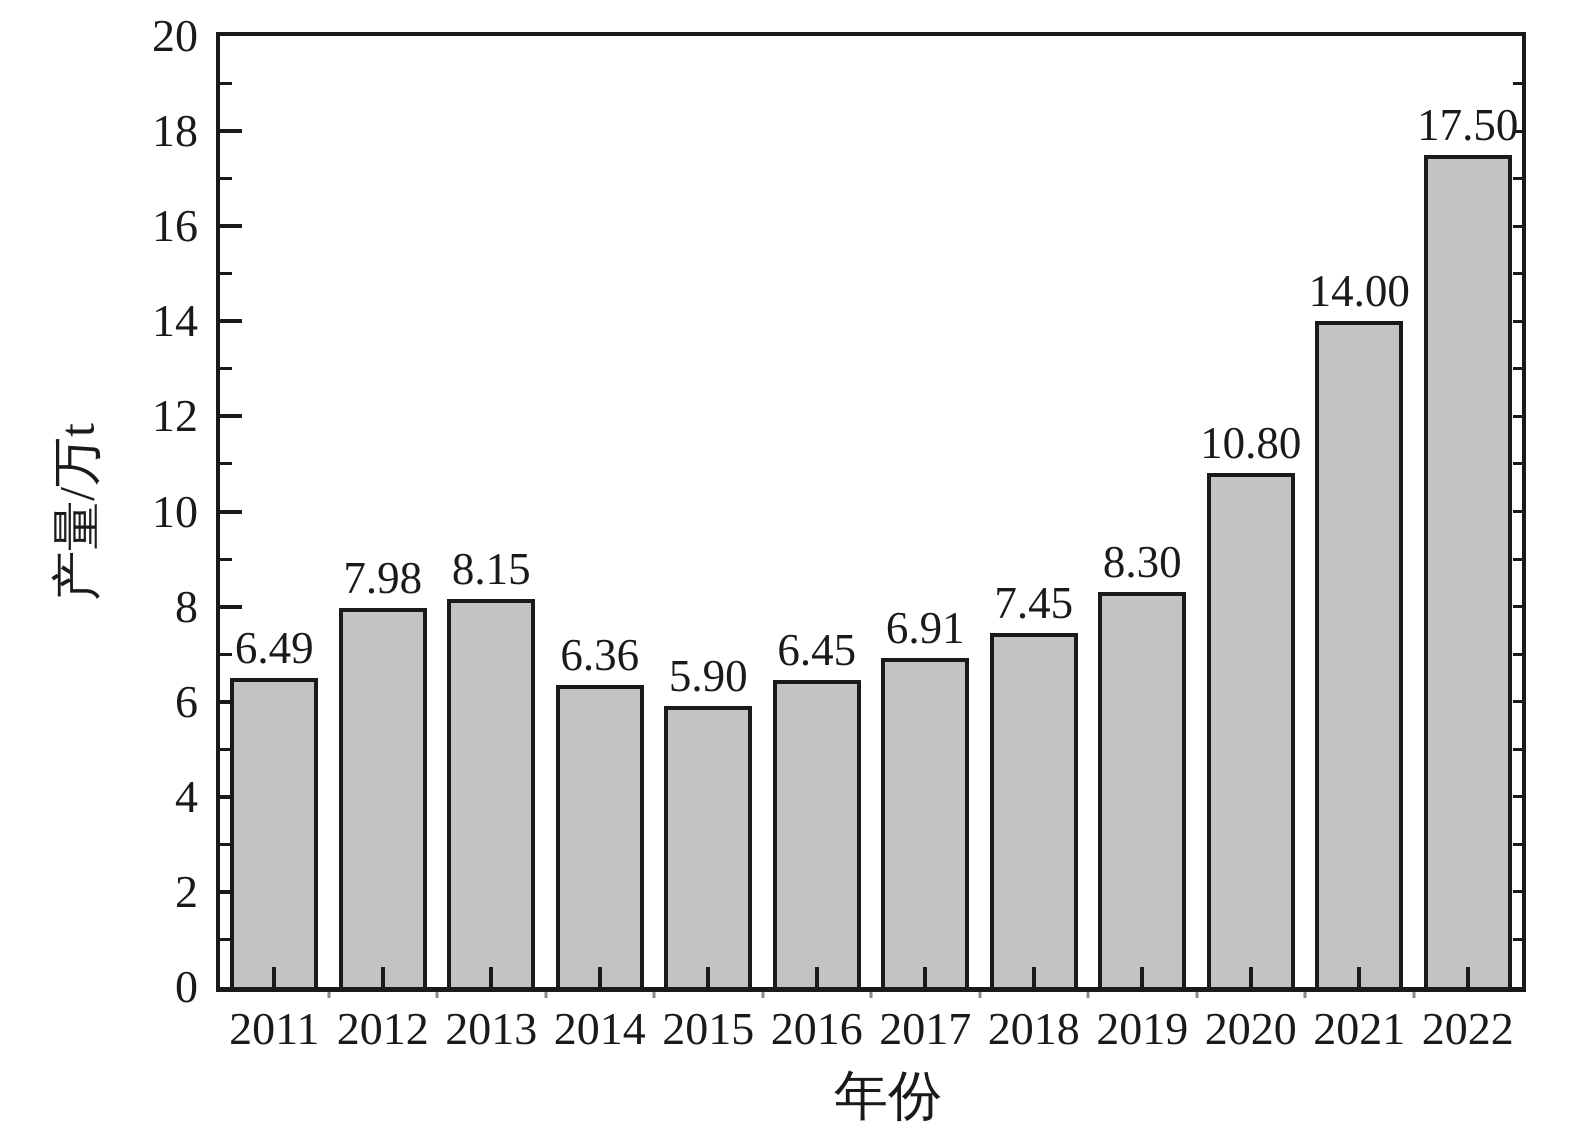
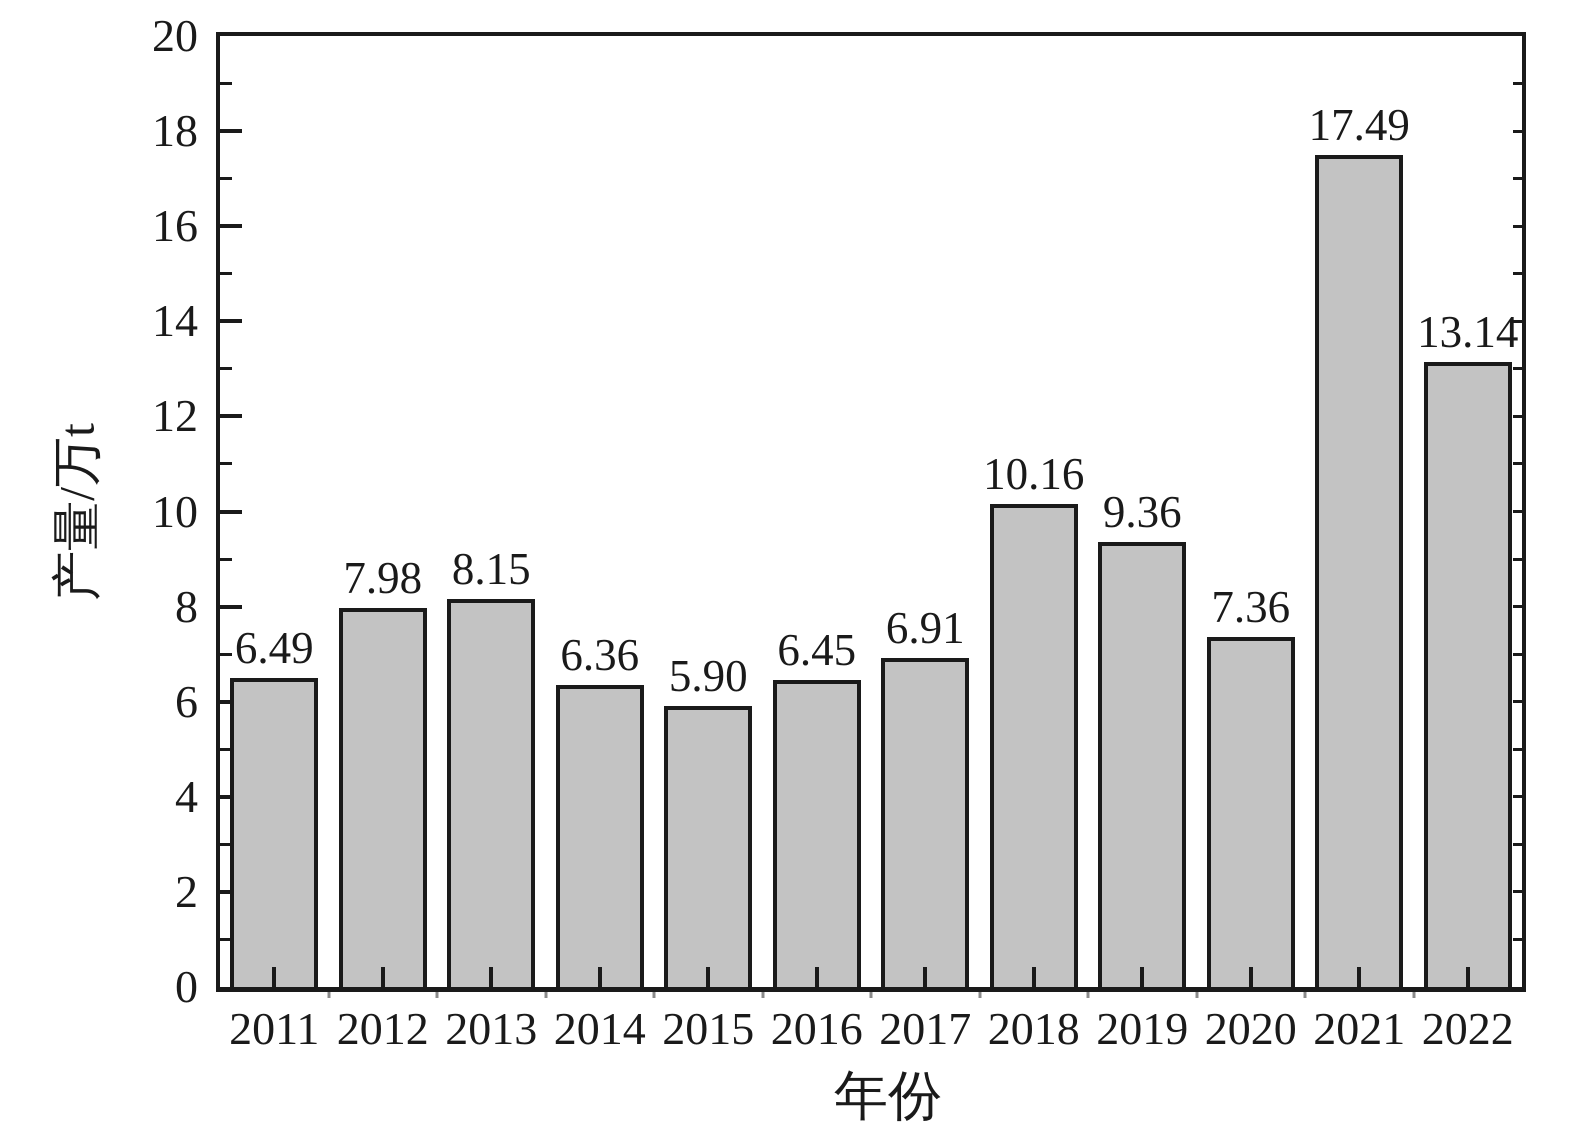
2018: 7.45 -> 10.16
2019: 8.30 -> 9.36
2020: 10.80 -> 7.36
2021: 14.00 -> 17.49
2022: 17.50 -> 13.14
